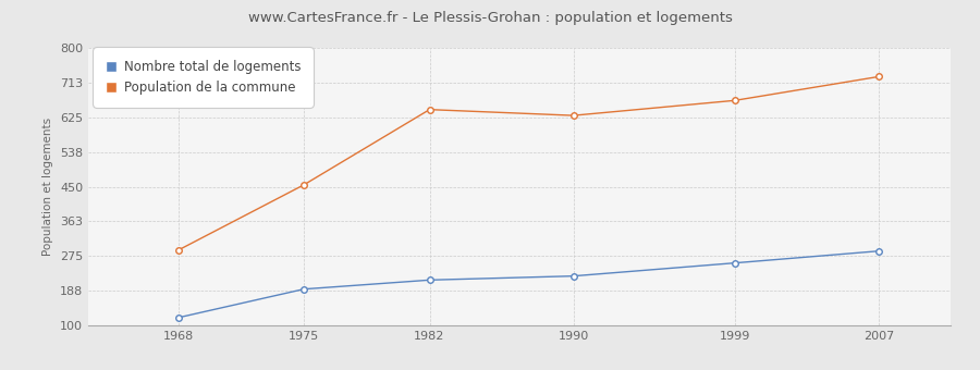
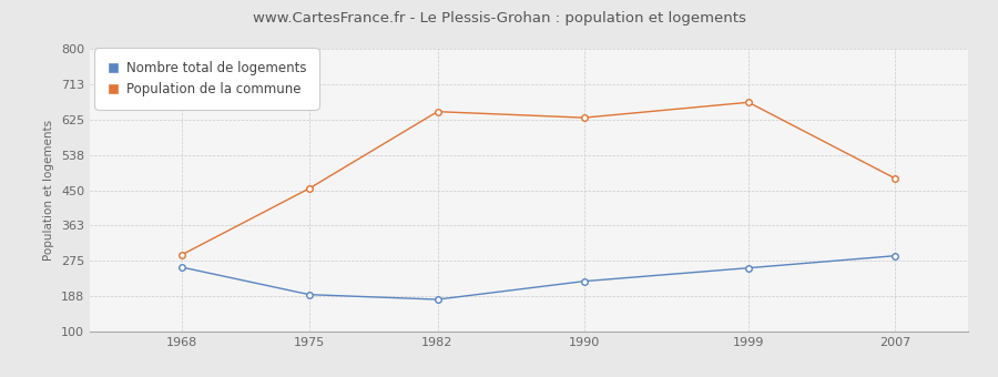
Nombre total de logements/1968: 120 -> 260
Nombre total de logements/1982: 215 -> 180
Population de la commune/2007: 728 -> 480
